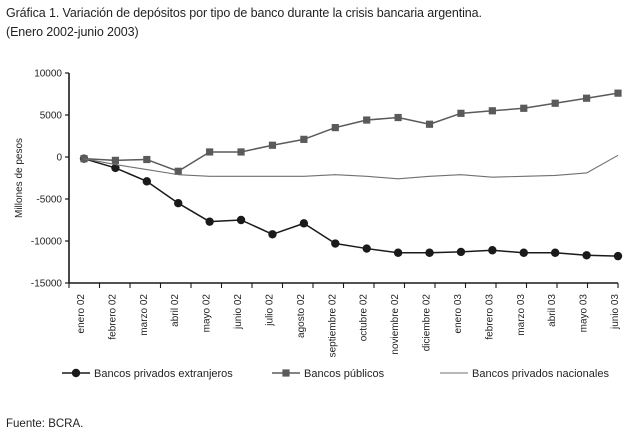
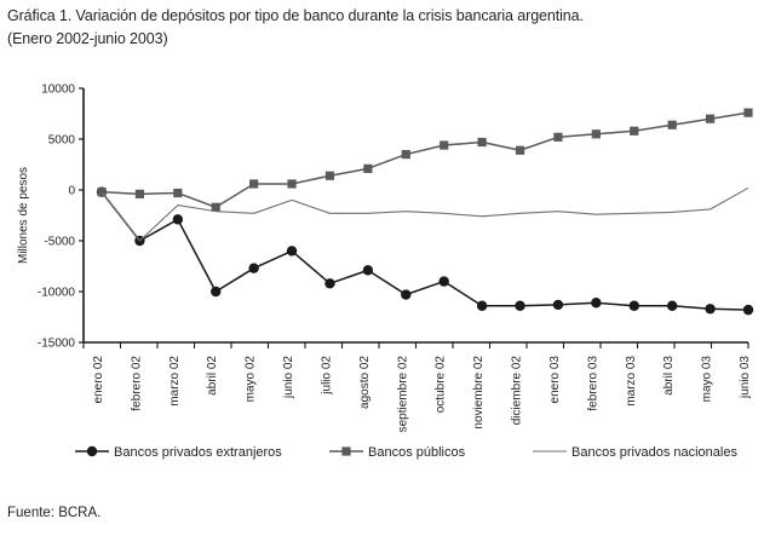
Bancos privados extranjeros/febrero 02: -1000 -> -5000
Bancos privados nacionales/febrero 02: -1000 -> -5000
Bancos privados extranjeros/abril 02: -6000 -> -10000
Bancos privados extranjeros/junio 02: -8000 -> -6000
Bancos privados nacionales/junio 02: -2000 -> -1000
Bancos privados extranjeros/octubre 02: -11000 -> -9000
